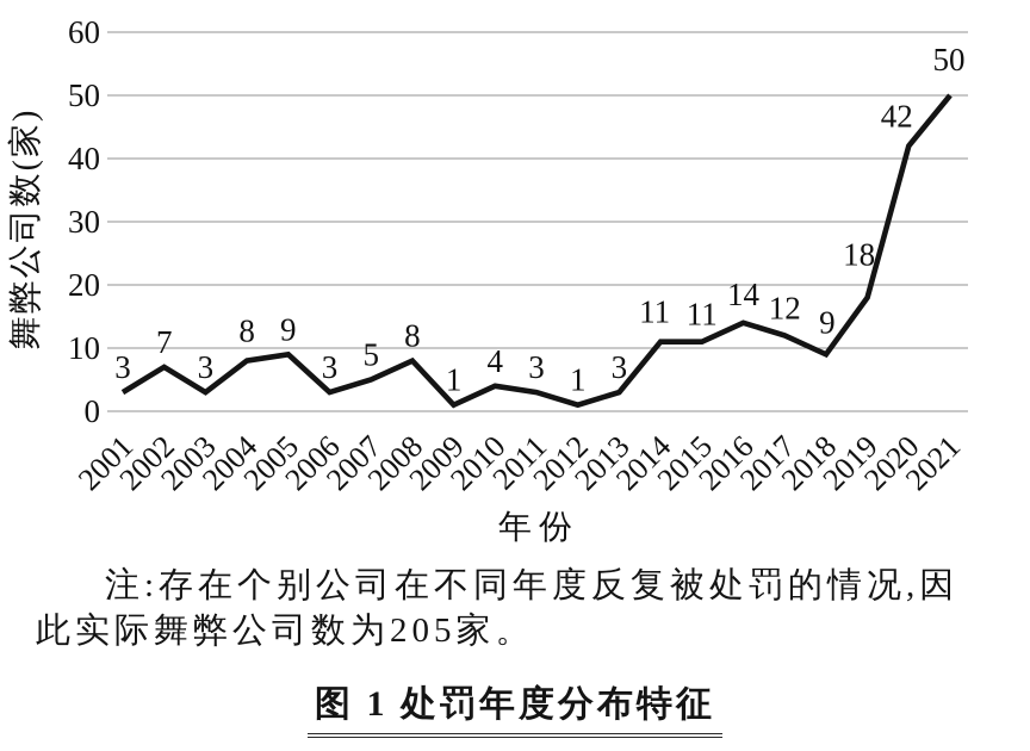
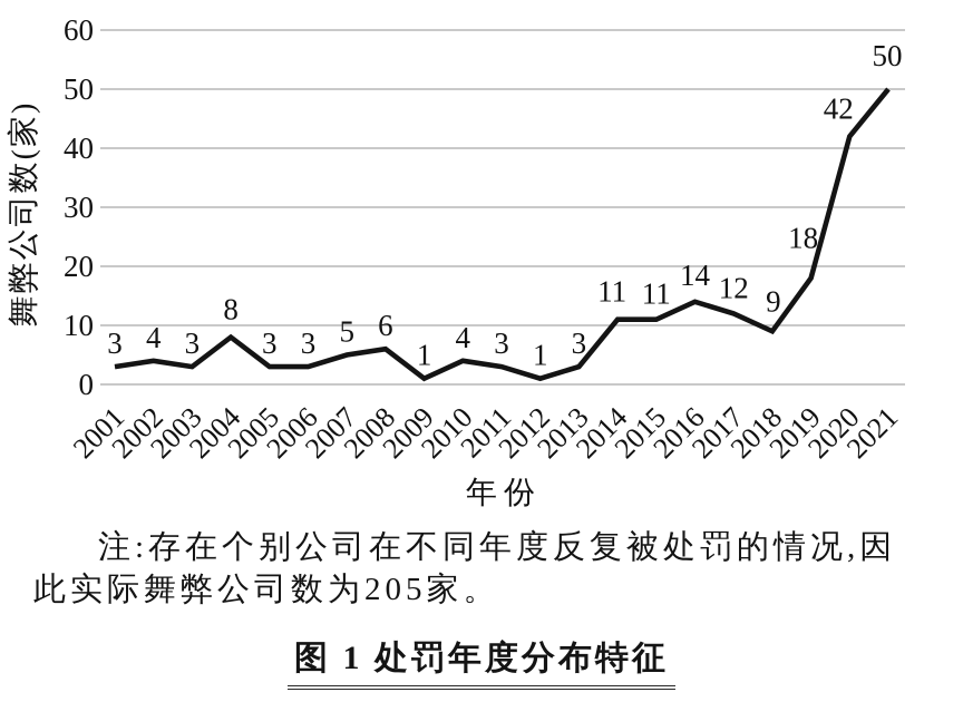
2002: 7 -> 4
2005: 9 -> 3
2008: 8 -> 6
